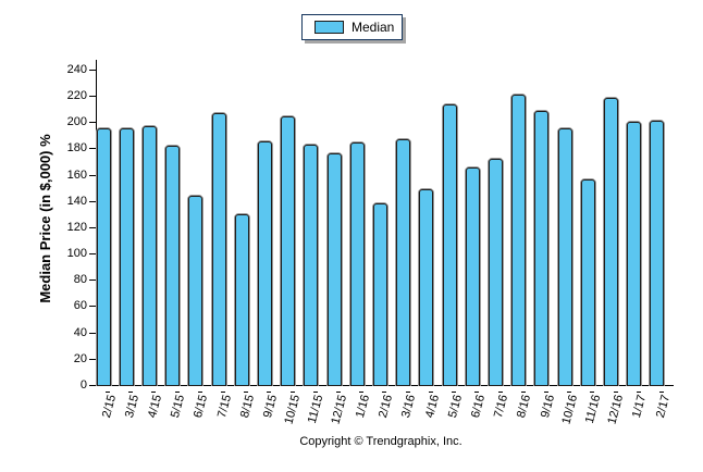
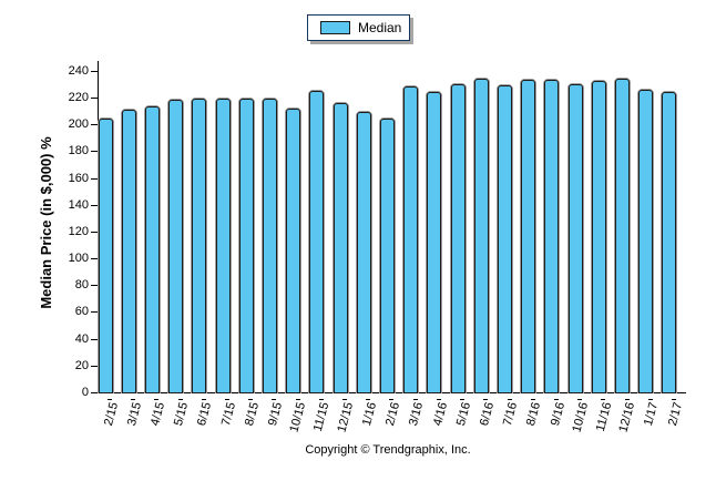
2/15: 196 -> 205
3/15: 196 -> 212
4/15: 198 -> 214
5/15: 183 -> 219
6/15: 145 -> 220
7/15: 208 -> 220
8/15: 131 -> 220
9/15: 186 -> 220
10/15: 205 -> 213
11/15: 184 -> 226
12/15: 177 -> 217
1/16: 185 -> 210
2/16: 139 -> 205
3/16: 188 -> 229
4/16: 150 -> 225
5/16: 214 -> 231
6/16: 166 -> 235
7/16: 173 -> 230
8/16: 222 -> 234
9/16: 209 -> 234
10/16: 196 -> 231
11/16: 157 -> 233
12/16: 219 -> 235
1/17: 201 -> 227
2/17: 202 -> 225
